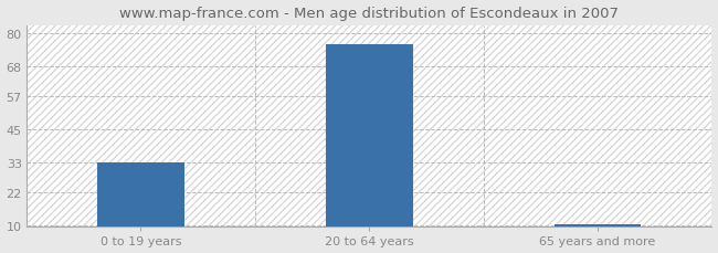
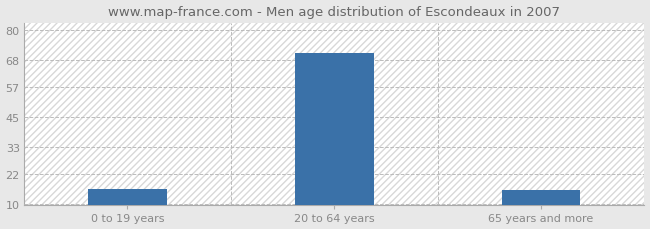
0 to 19 years: 33.0 -> 16.0
20 to 64 years: 76.0 -> 71.0
65 years and more: 10.3 -> 15.5
